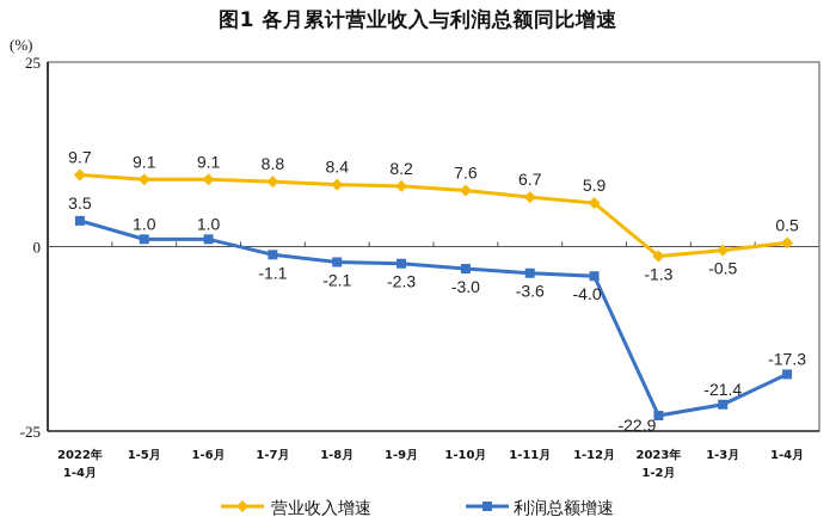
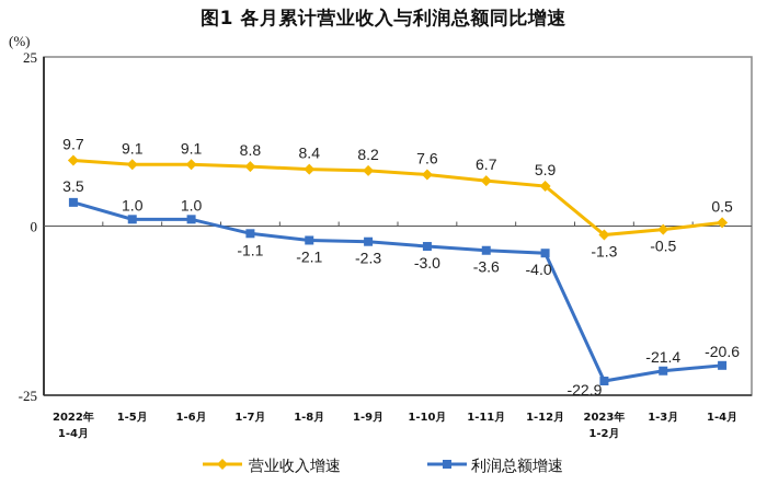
利润总额增速/1-4月: -17.3 -> -20.6
